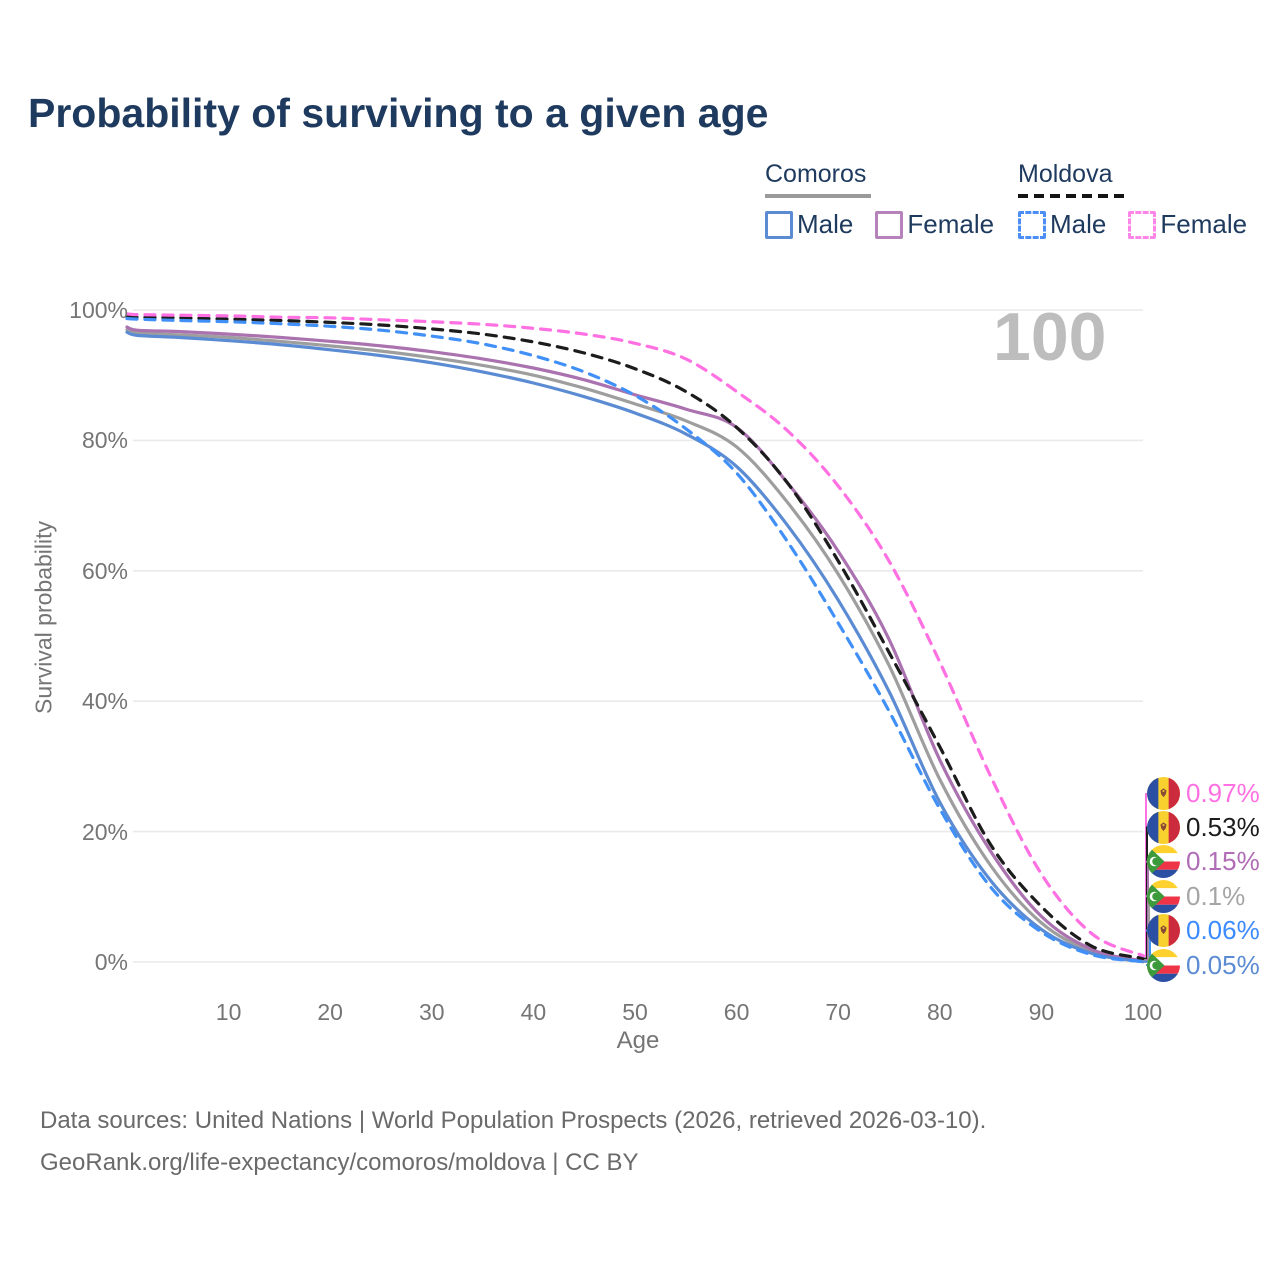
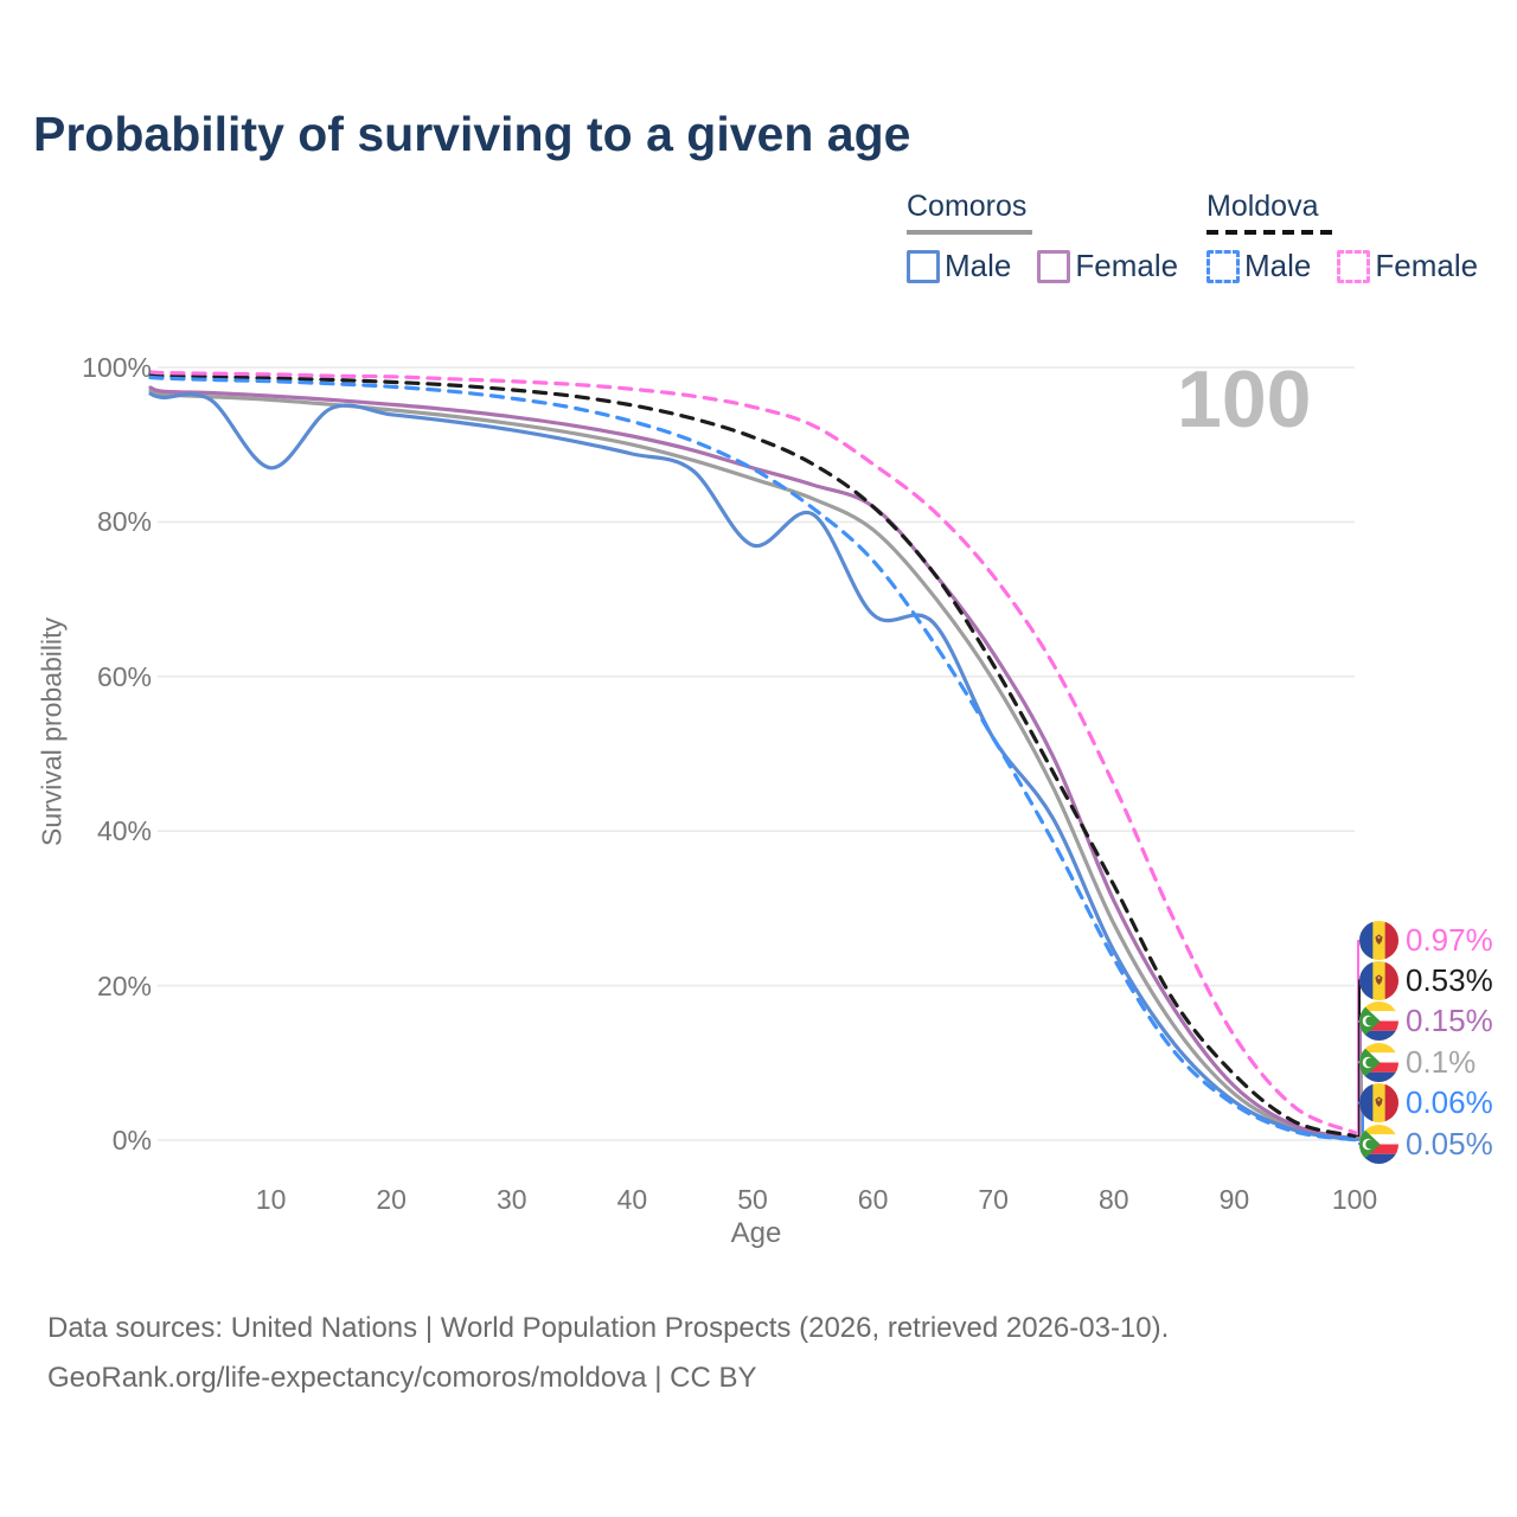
Comoros Male/10: 95% -> 87%
Comoros Male/50: 84% -> 77%
Comoros Male/60: 76% -> 68%
Comoros Male/70: 56% -> 52%
